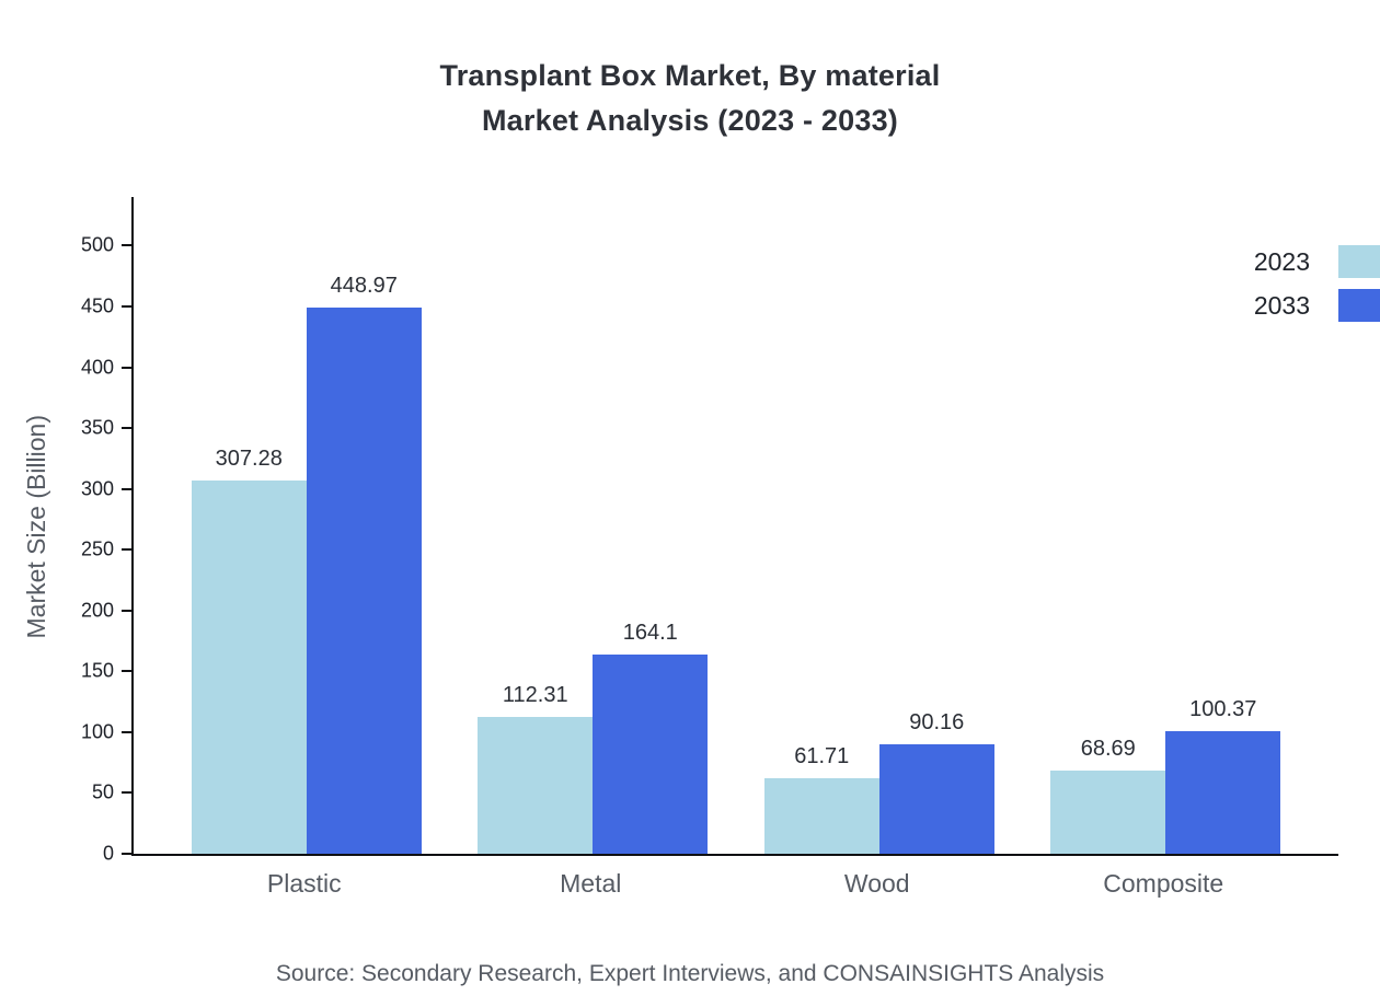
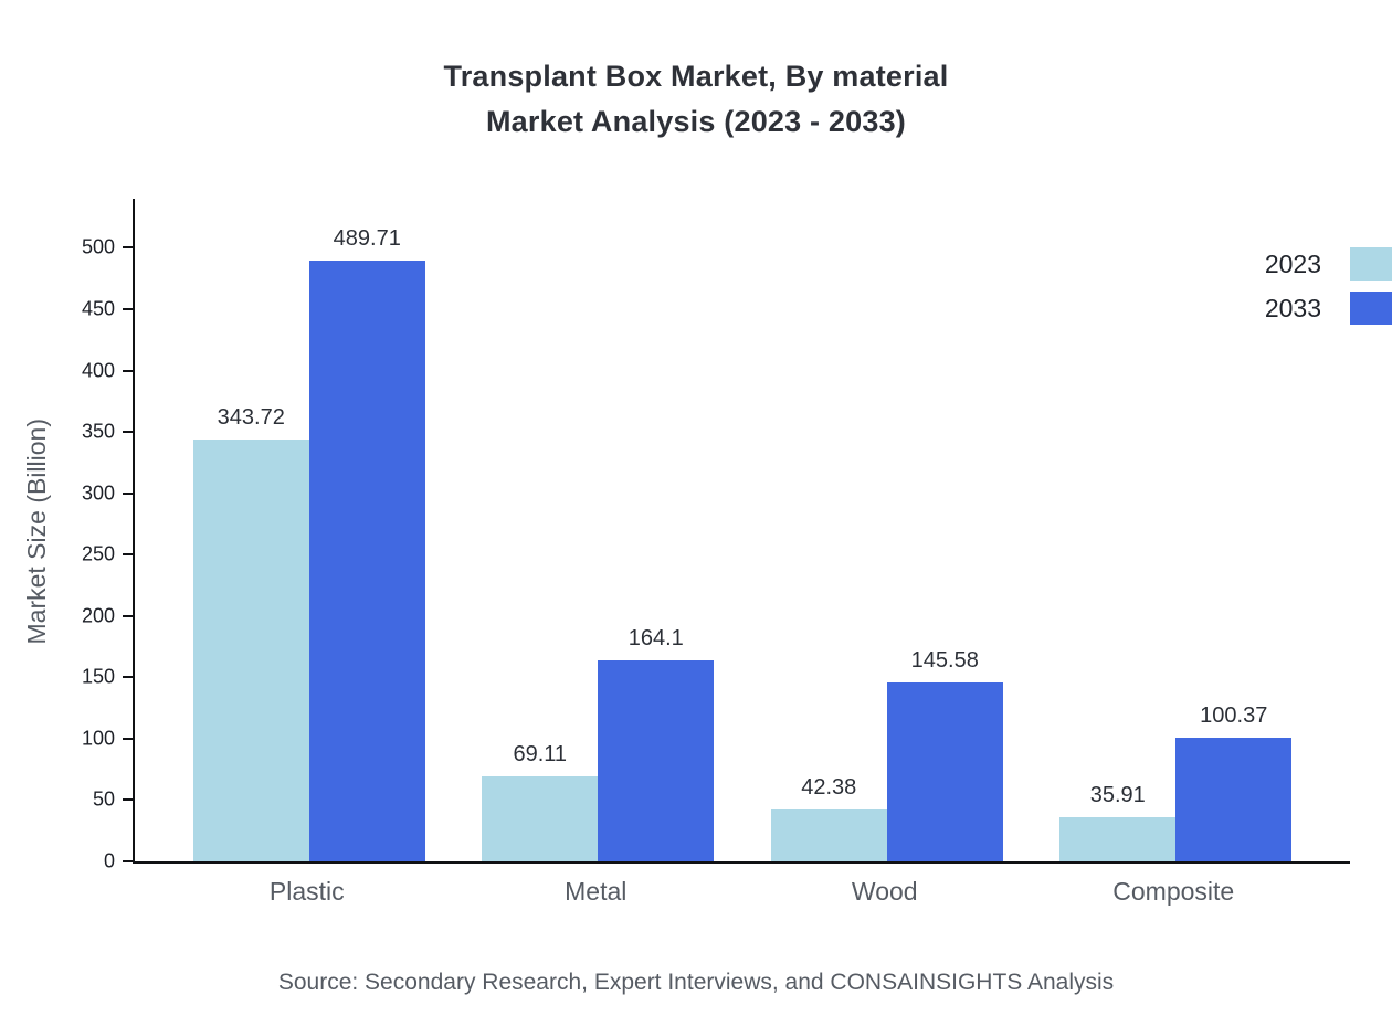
2023/Plastic: 307.28 -> 343.72
2033/Plastic: 448.97 -> 489.71
2023/Metal: 112.31 -> 69.11
2023/Wood: 61.71 -> 42.38
2033/Wood: 90.16 -> 145.58
2023/Composite: 68.69 -> 35.91
